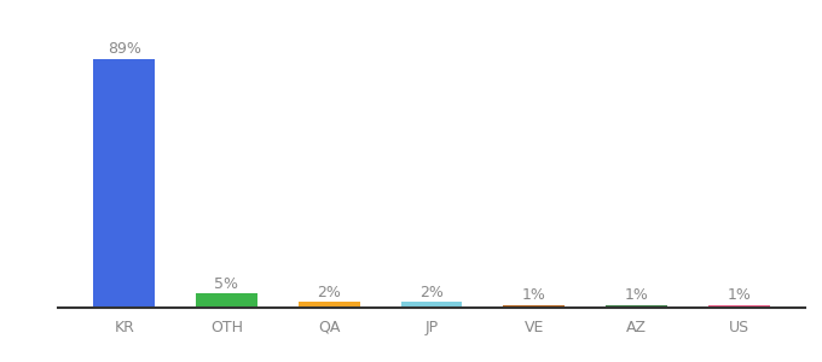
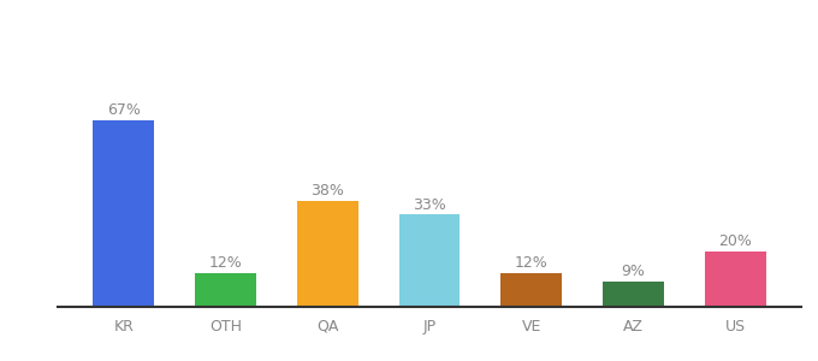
KR: 89% -> 67%
OTH: 5% -> 12%
QA: 2% -> 38%
JP: 2% -> 33%
VE: 1% -> 12%
AZ: 1% -> 9%
US: 1% -> 20%
